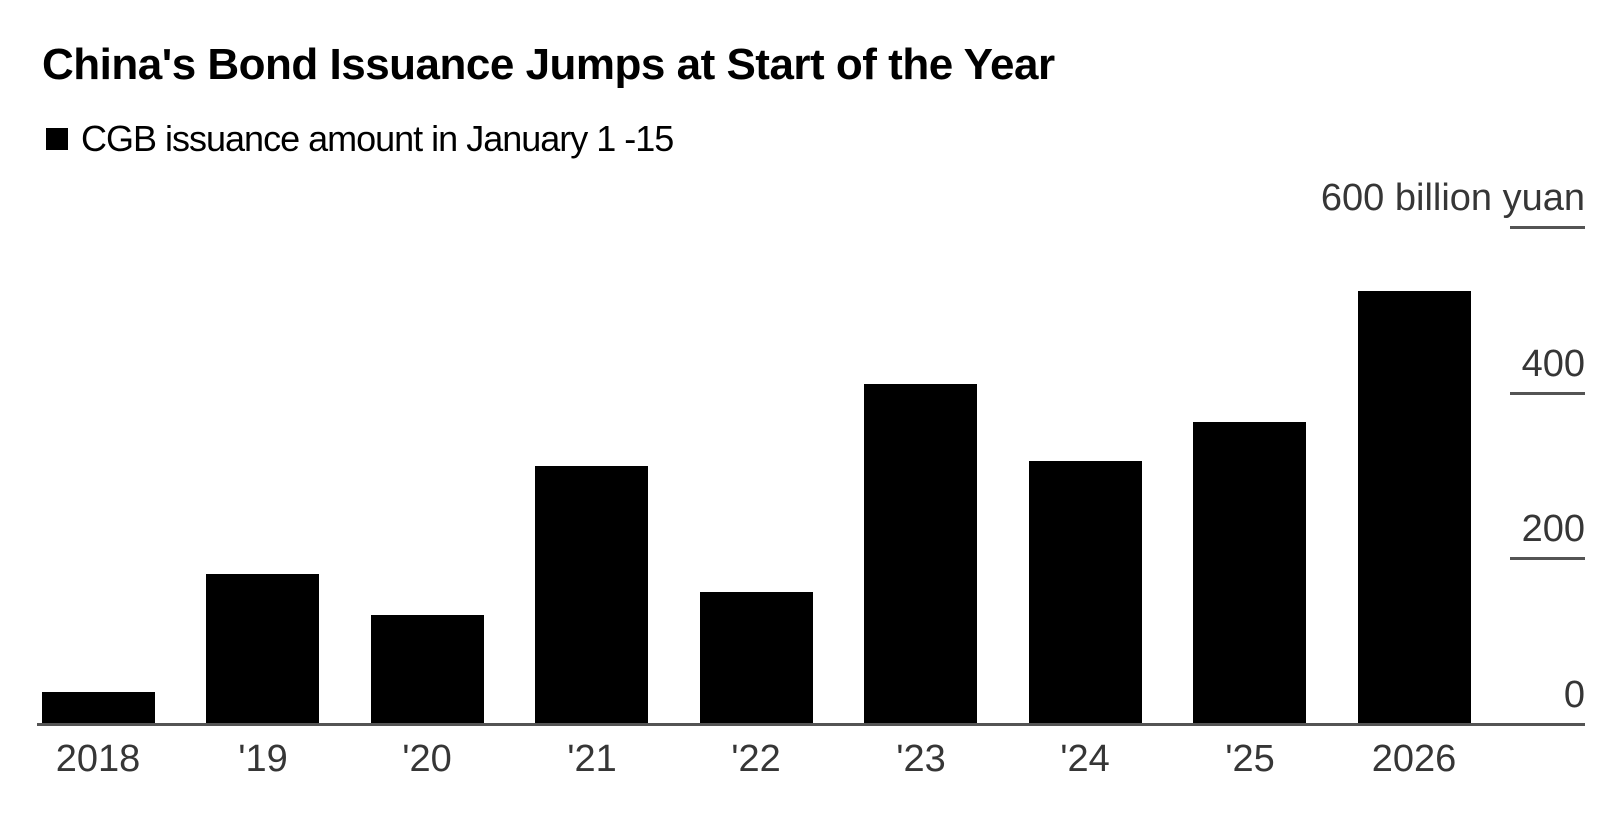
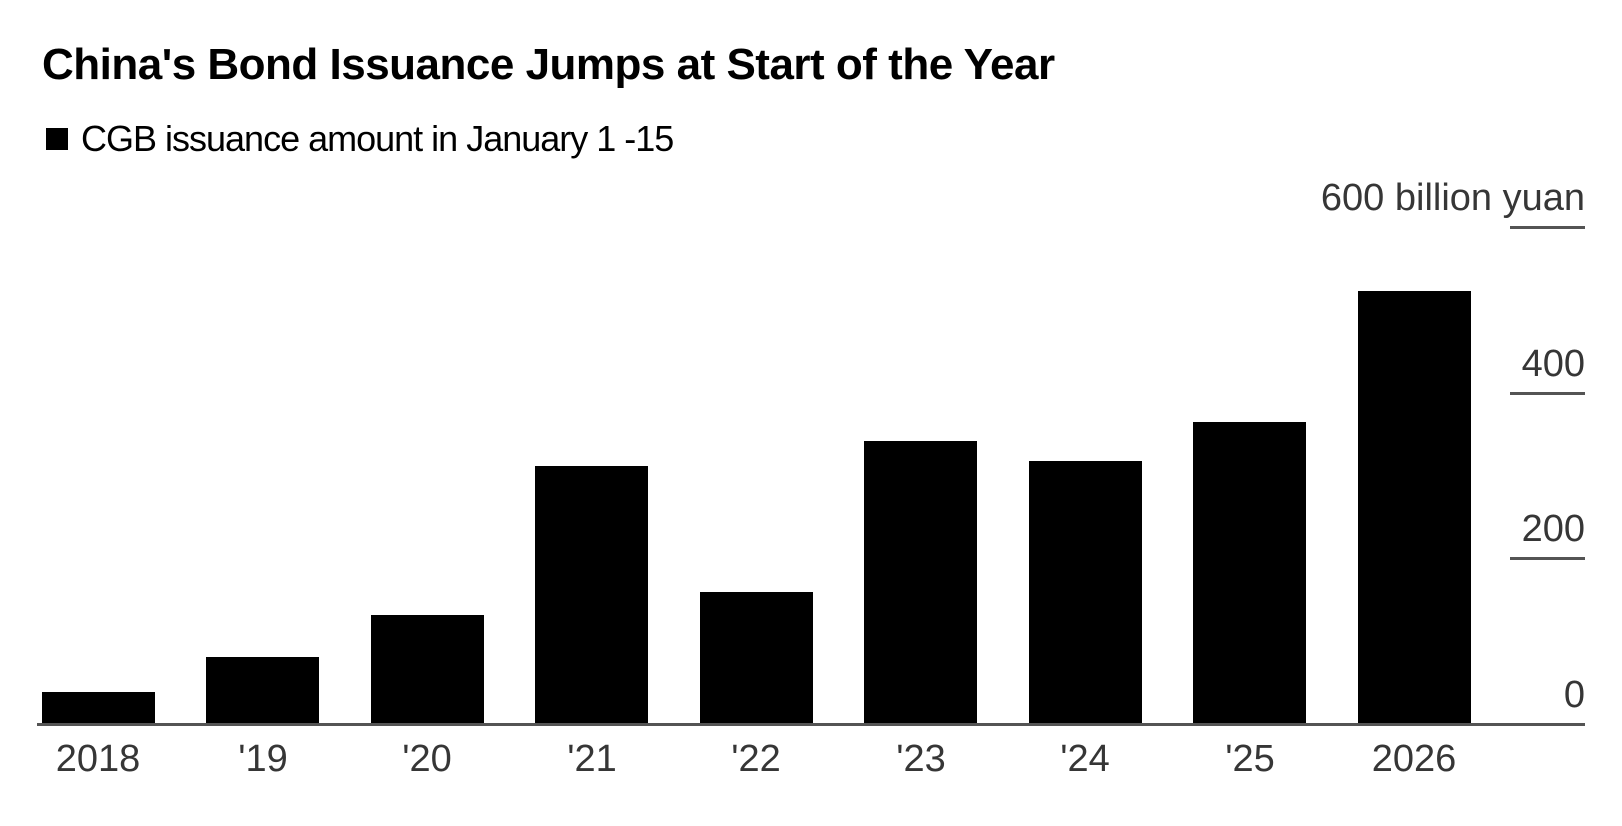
'19: 180 -> 80
'23: 410 -> 340
